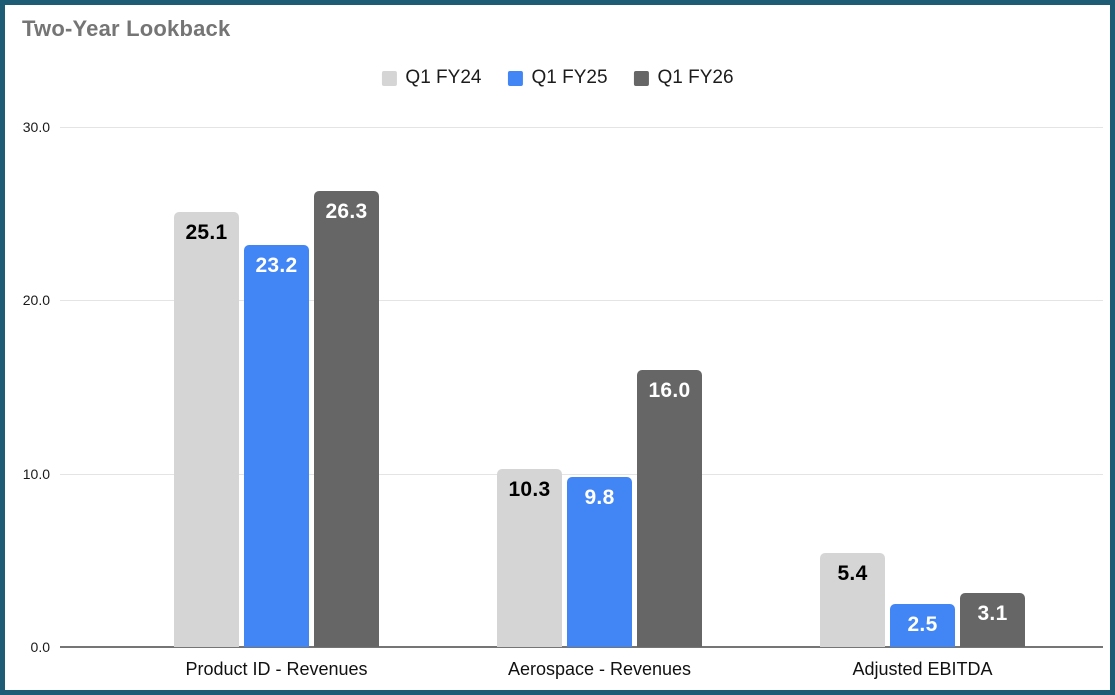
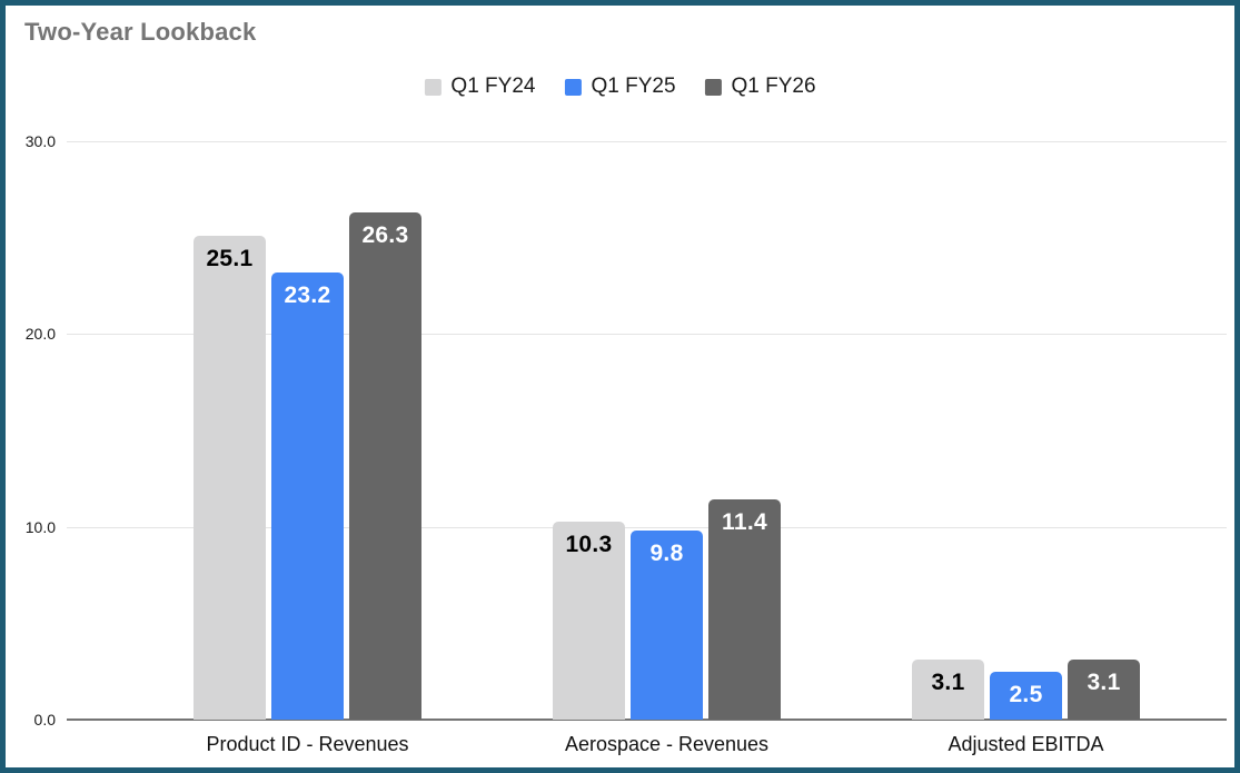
Q1 FY26/Aerospace - Revenues: 16.0 -> 11.4
Q1 FY24/Adjusted EBITDA: 5.4 -> 3.1
